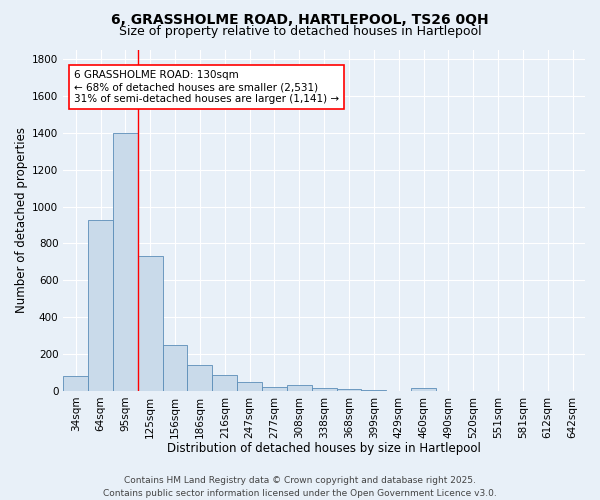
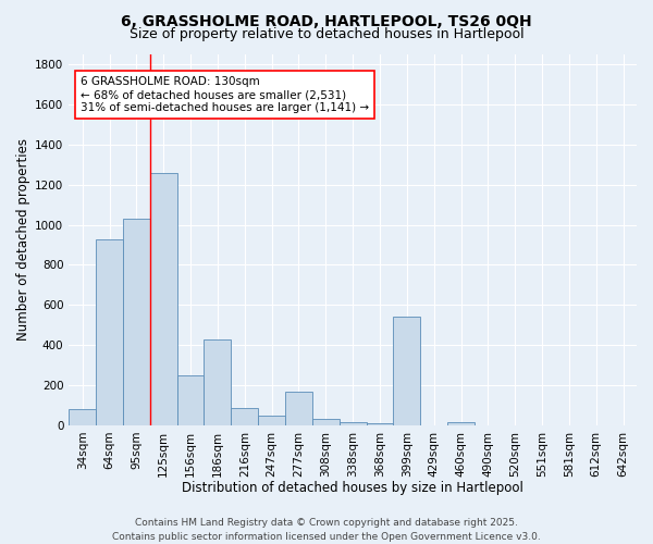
95sqm: 1400 -> 1030
125sqm: 730 -> 1260
186sqm: 140 -> 430
277sqm: 20 -> 170
399sqm: 0 -> 540
